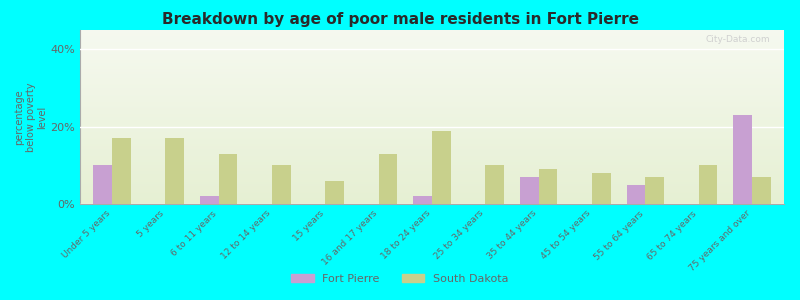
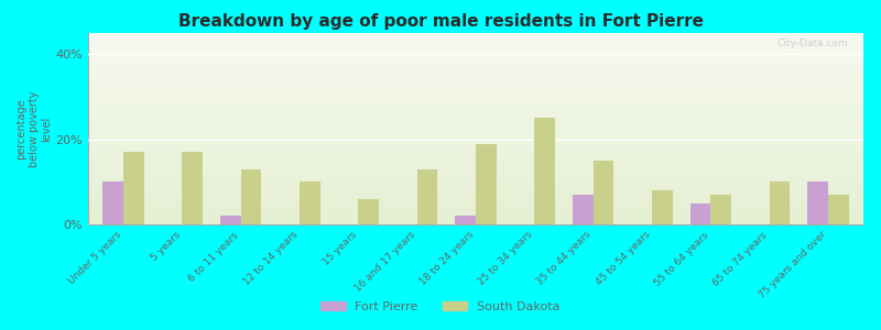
South Dakota/25 to 34 years: 10% -> 25%
South Dakota/35 to 44 years: 9% -> 15%
Fort Pierre/75 years and over: 23% -> 10%
